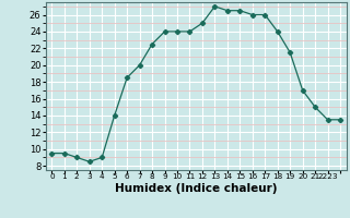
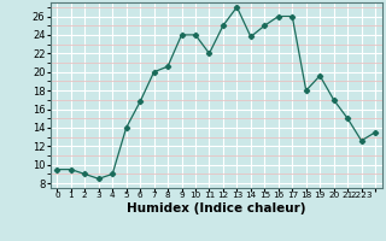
6: 18.5 -> 16.8
8: 22.5 -> 20.6
11: 24.0 -> 22.0
14: 26.5 -> 23.8
15: 26.5 -> 25.0
18: 24.0 -> 18.0
19: 21.5 -> 19.6
2223: 13.5 -> 12.6
